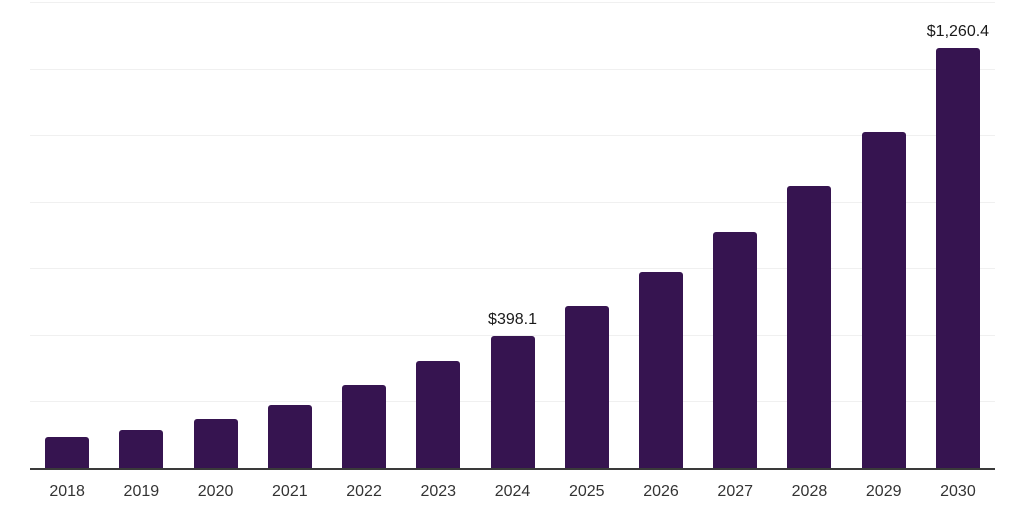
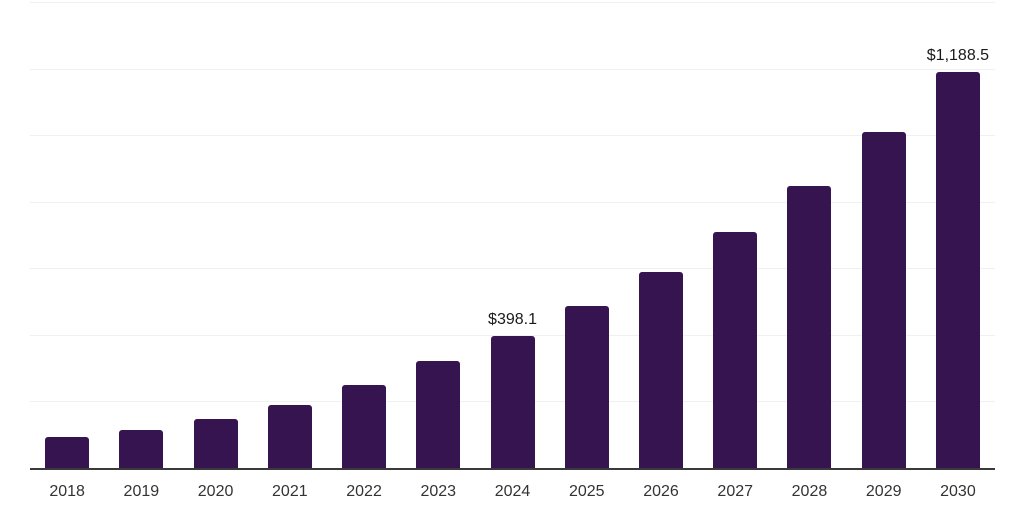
2030: $1,260.4 -> $1,188.5
